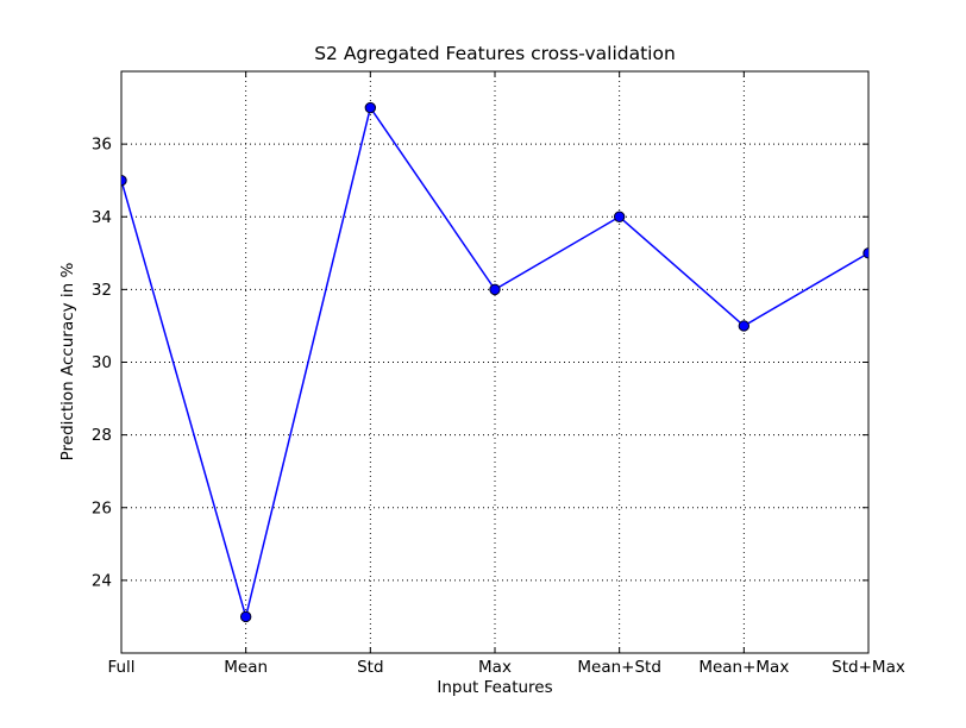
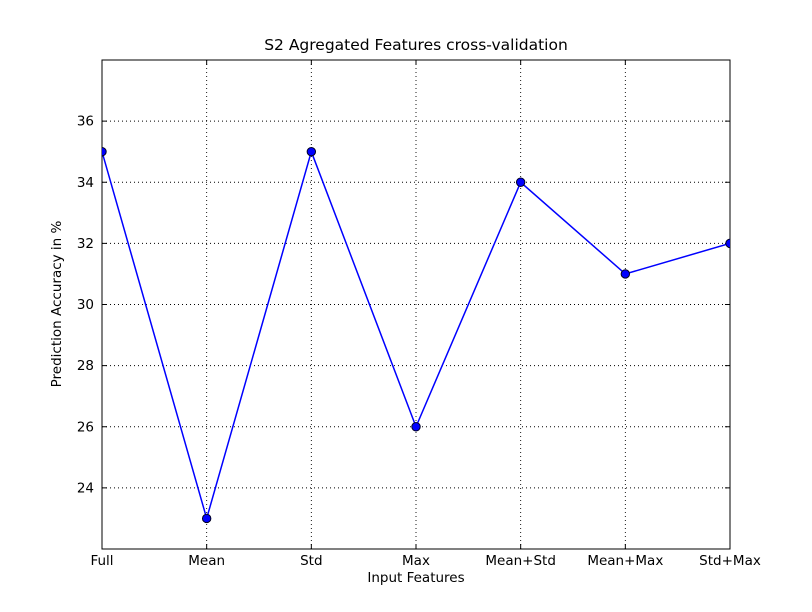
Std: 37 -> 35
Max: 32 -> 26
Std+Max: 33 -> 32
